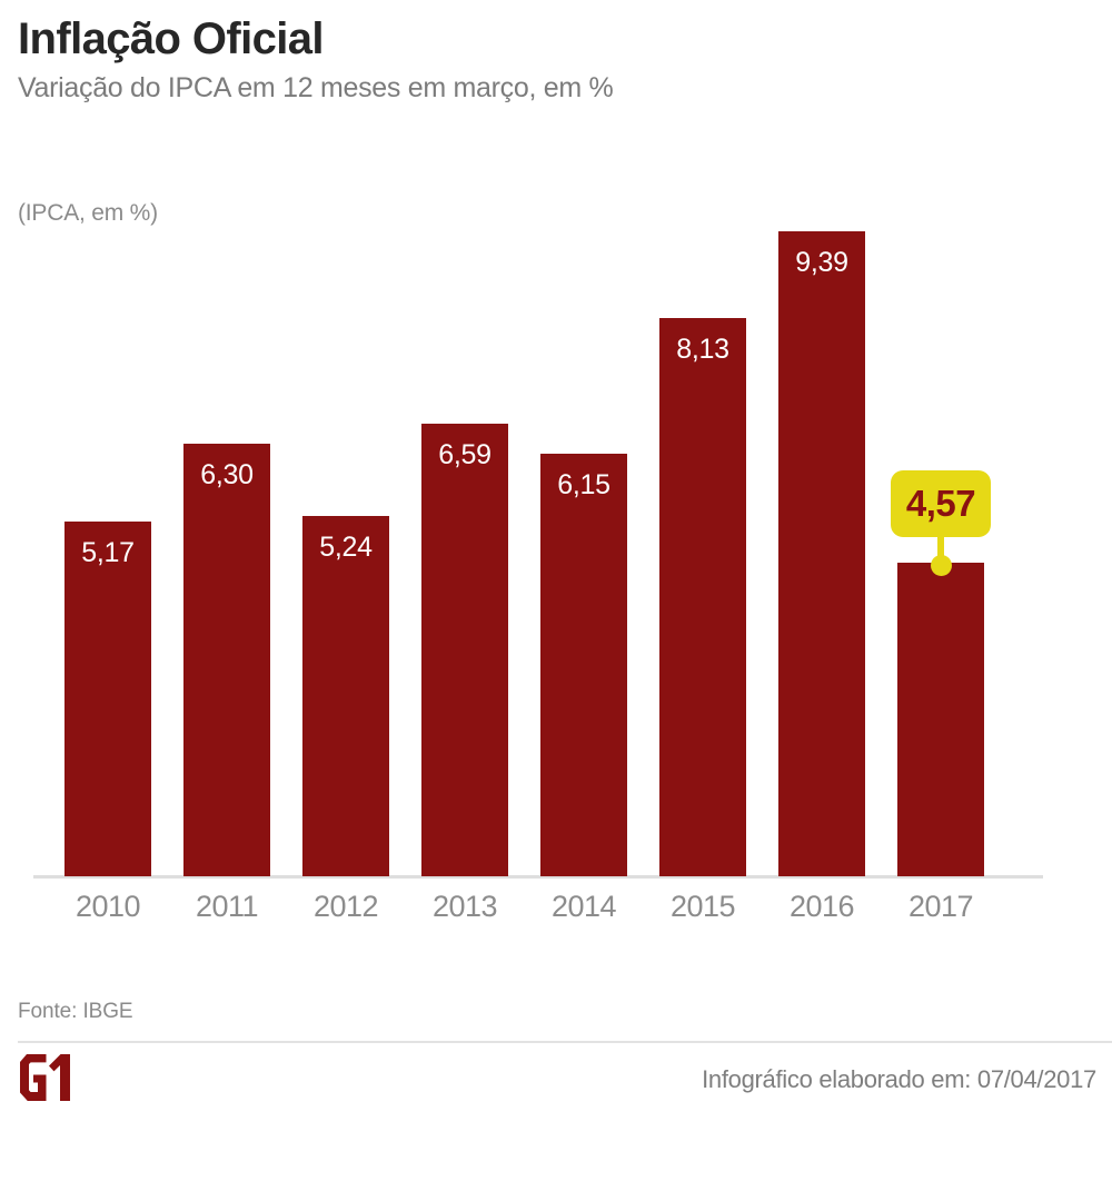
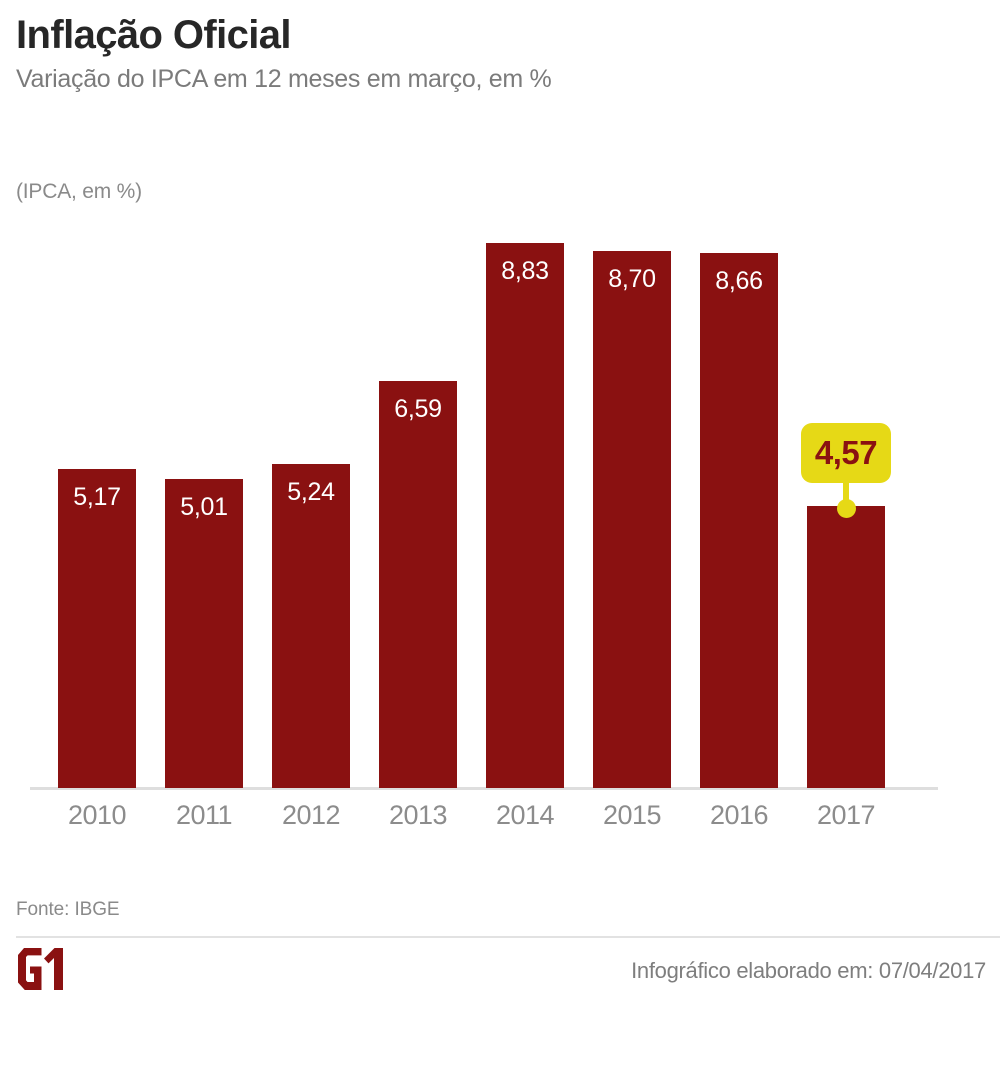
2011: 6,30 -> 5,01
2014: 6,15 -> 8,83
2015: 8,13 -> 8,70
2016: 9,39 -> 8,66
